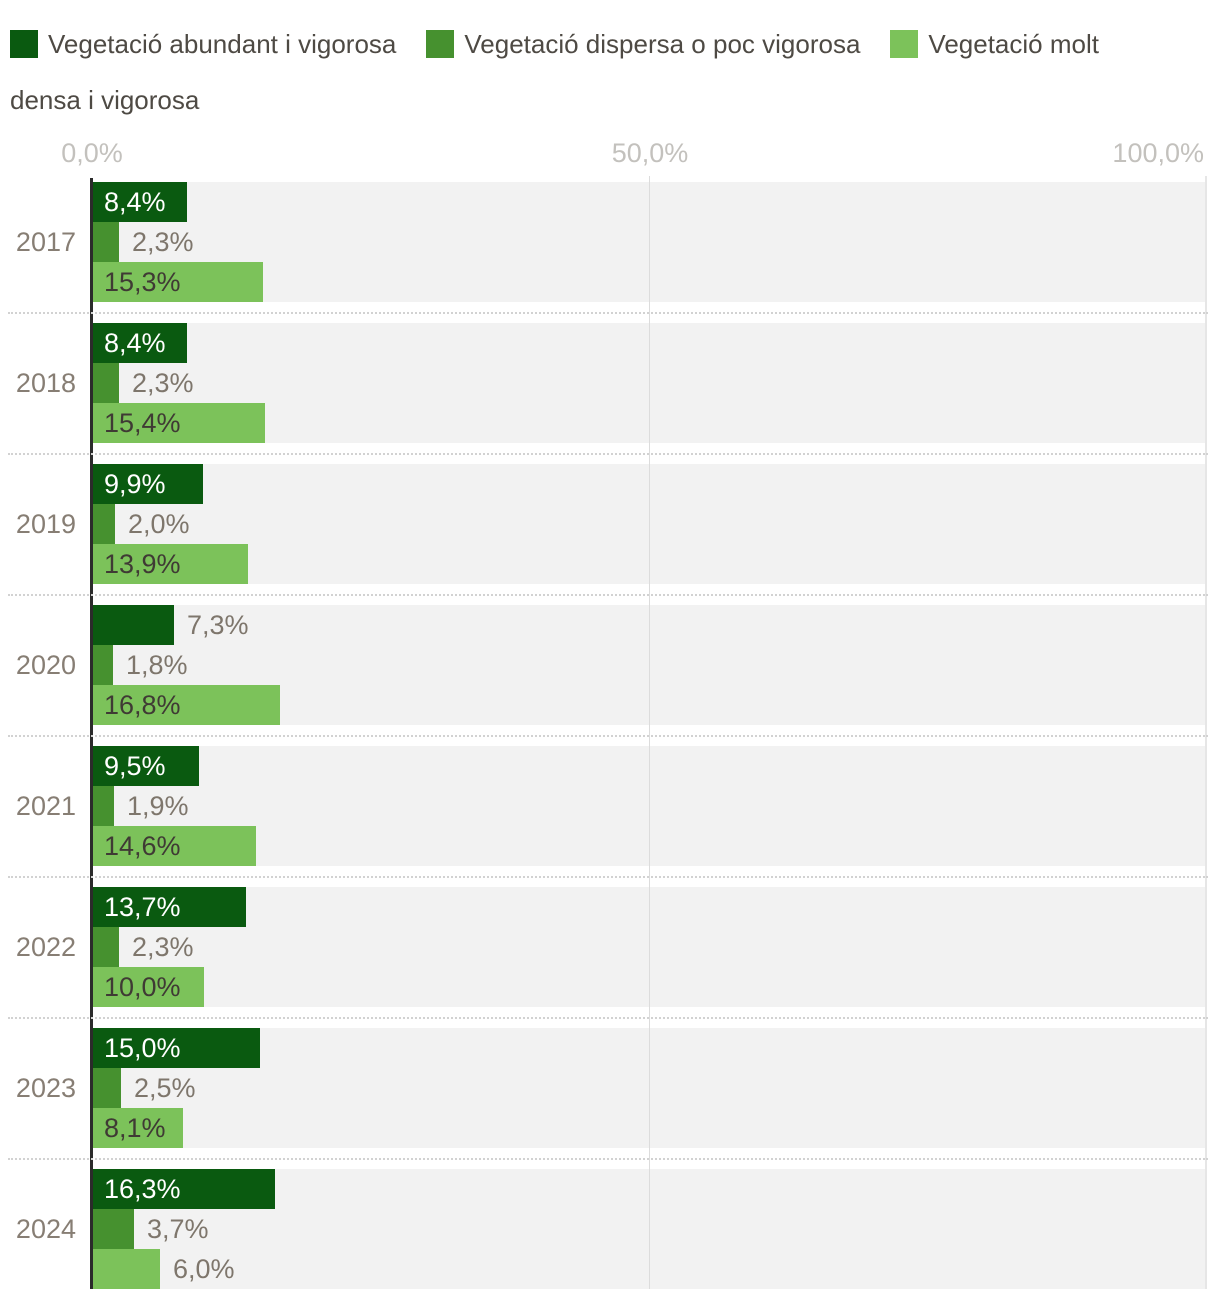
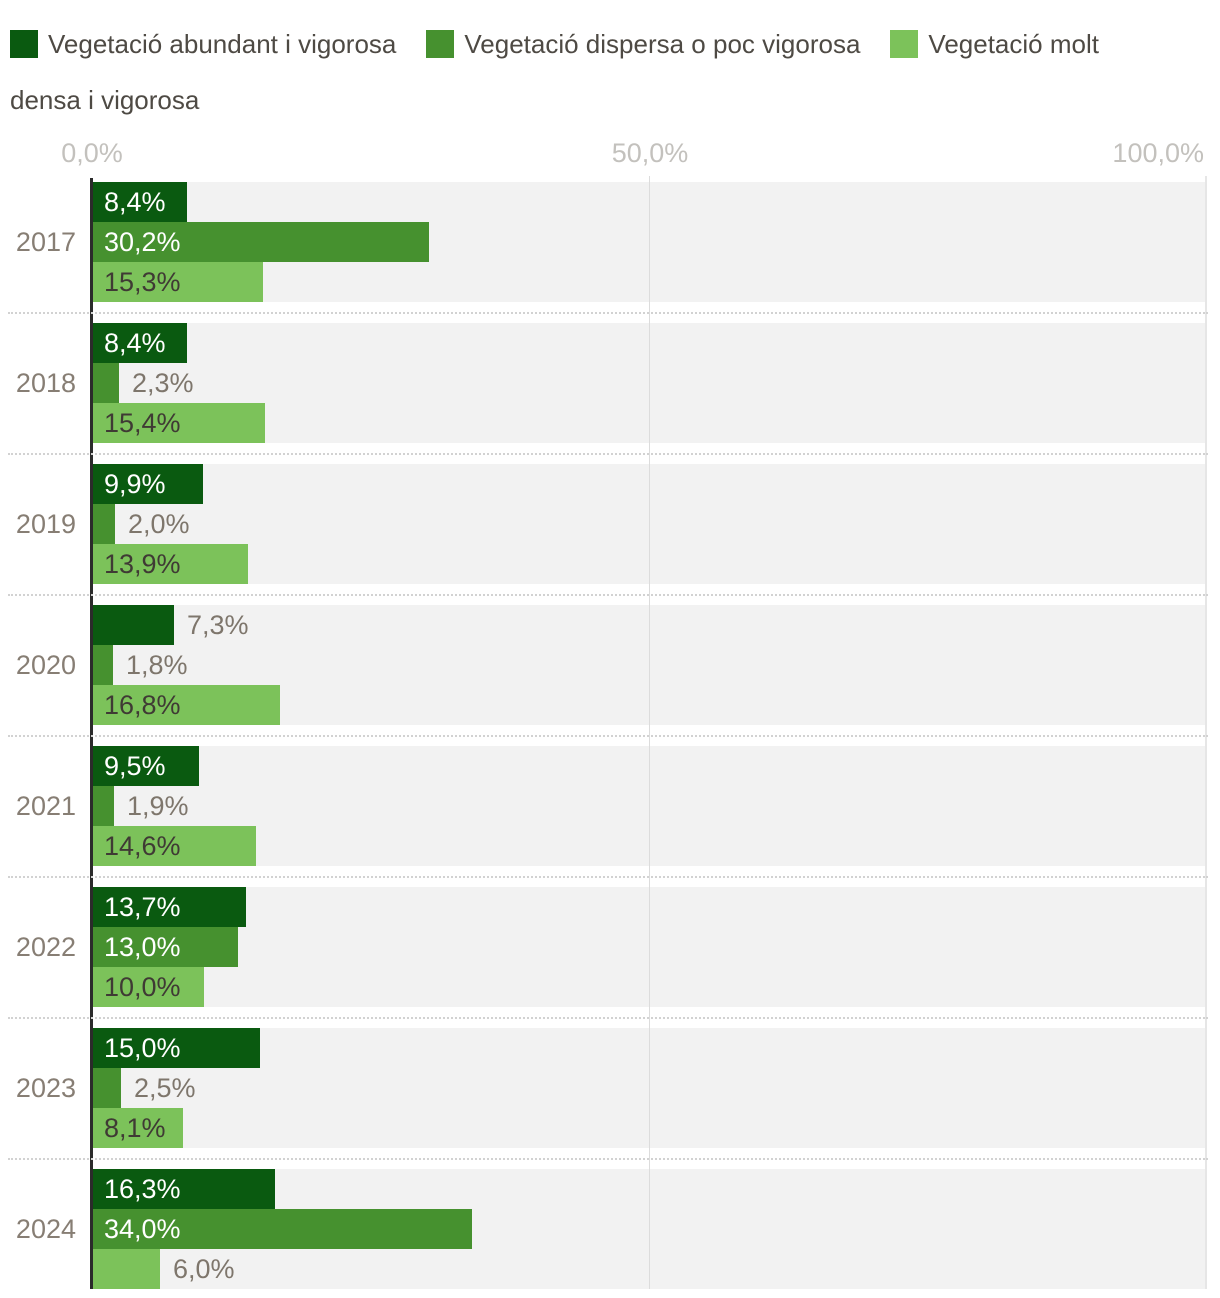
Vegetació dispersa o poc vigorosa/2017: 2,3% -> 30,2%
Vegetació dispersa o poc vigorosa/2022: 2,3% -> 13,0%
Vegetació dispersa o poc vigorosa/2024: 3,7% -> 34,0%
